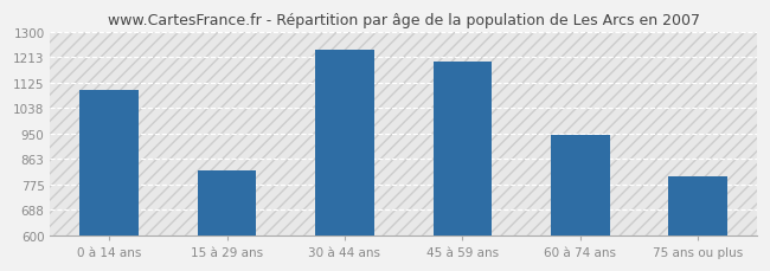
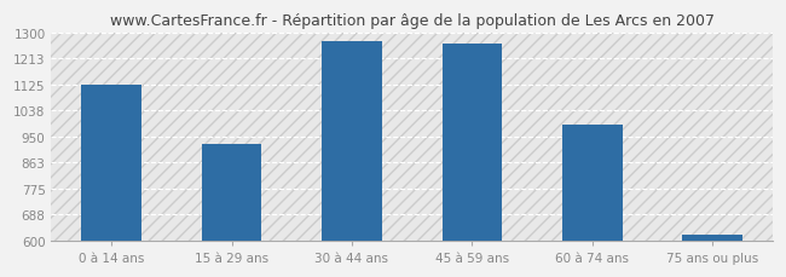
0 à 14 ans: 1100 -> 1125
15 à 29 ans: 825 -> 925
30 à 44 ans: 1240 -> 1270
45 à 59 ans: 1200 -> 1262
60 à 74 ans: 945 -> 990
75 ans ou plus: 805 -> 618
